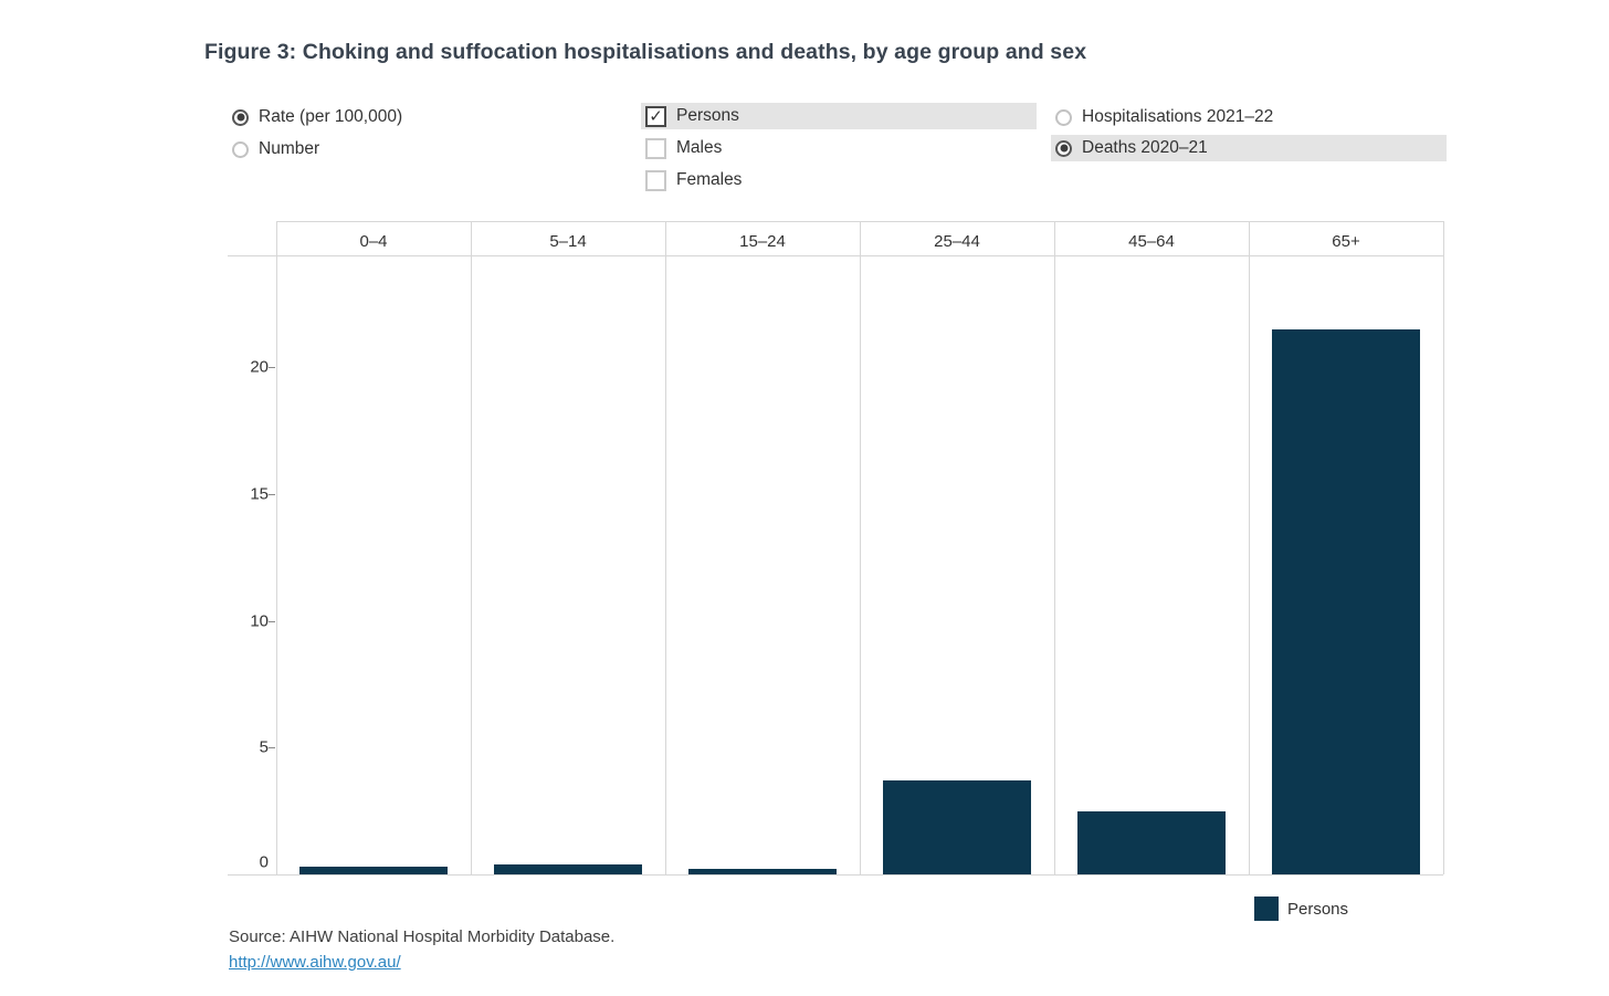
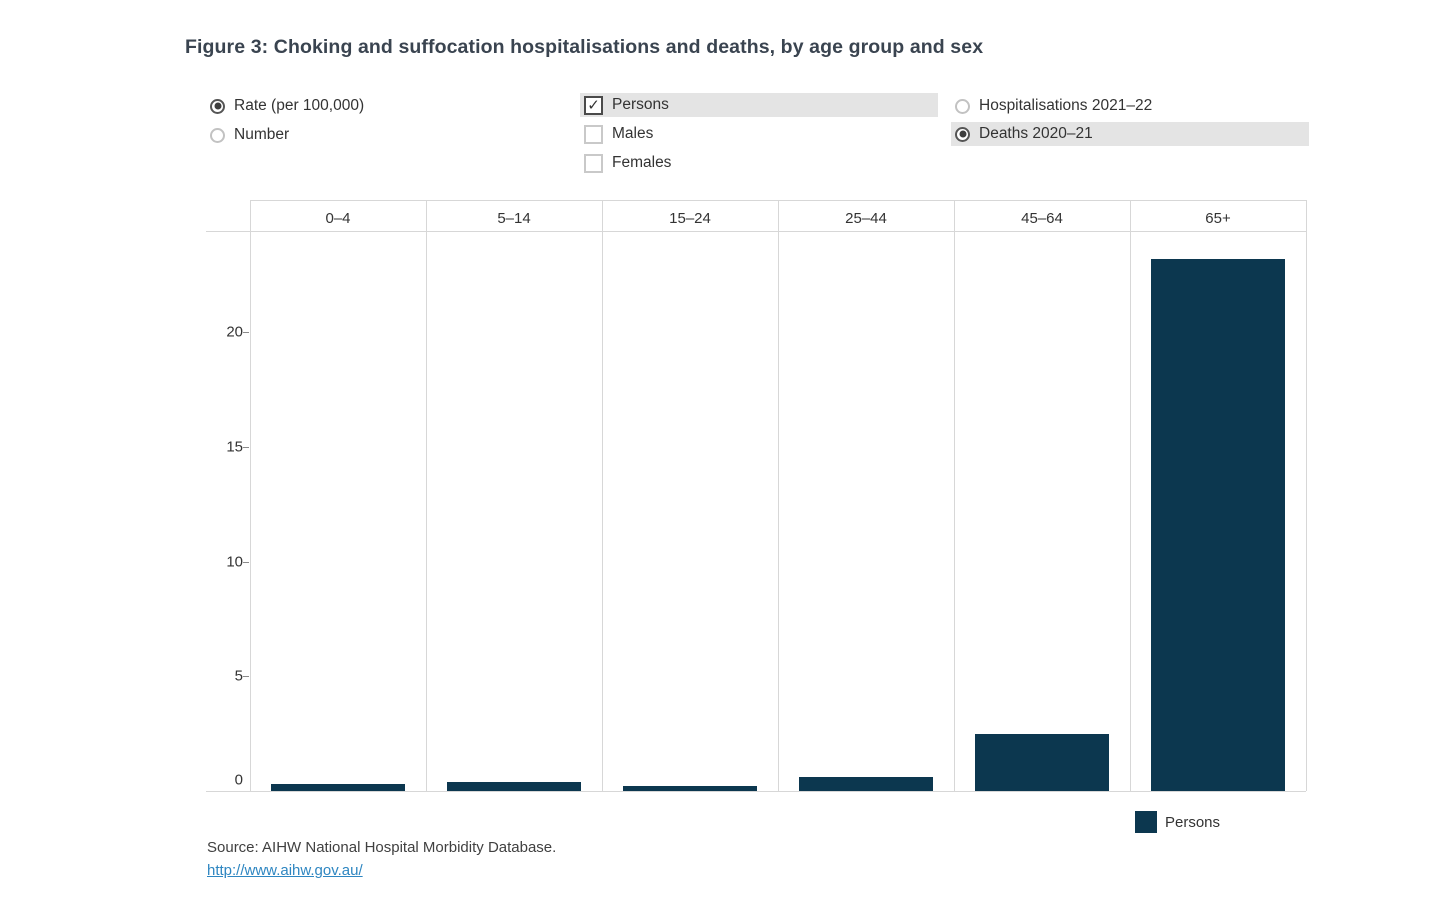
25–44: 3.7 -> 0.6
65+: 21.5 -> 23.2
